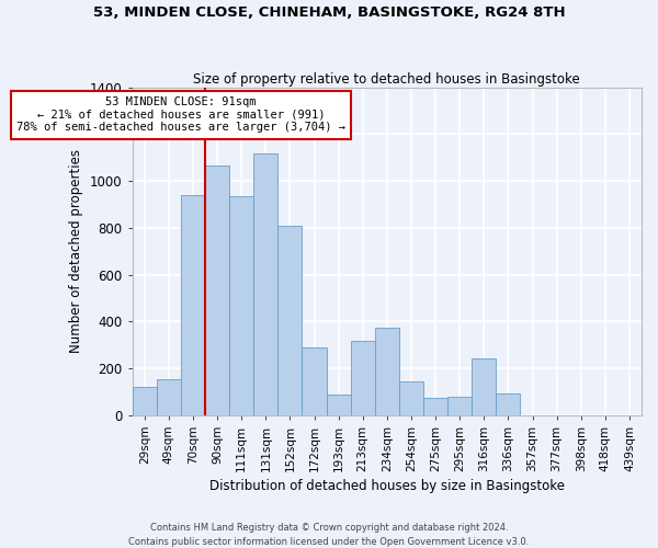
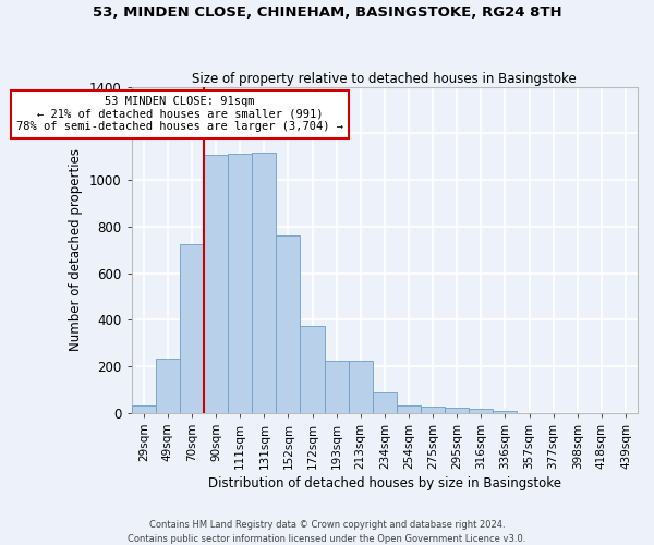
29sqm: 120 -> 30
49sqm: 155 -> 235
70sqm: 940 -> 725
90sqm: 1065 -> 1110
111sqm: 935 -> 1115
152sqm: 810 -> 760
172sqm: 290 -> 375
193sqm: 90 -> 225
213sqm: 320 -> 225
234sqm: 375 -> 90
254sqm: 145 -> 30
275sqm: 75 -> 28
295sqm: 80 -> 22
316sqm: 245 -> 18
336sqm: 95 -> 10
